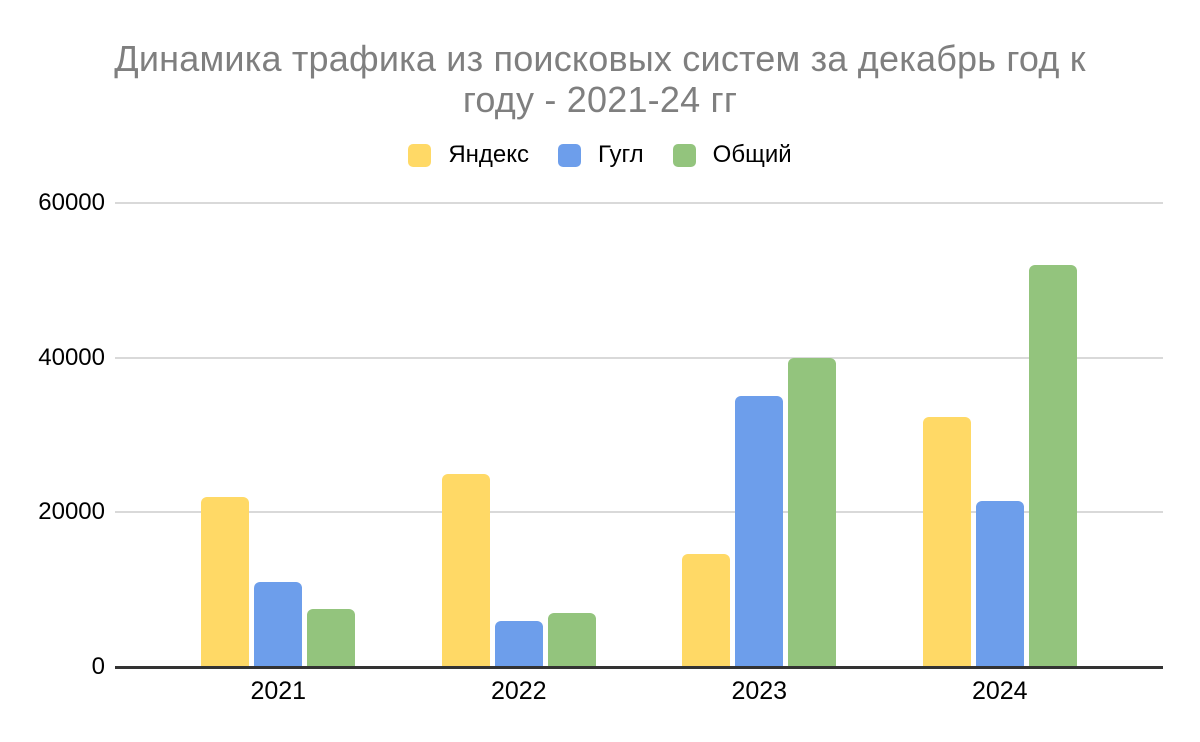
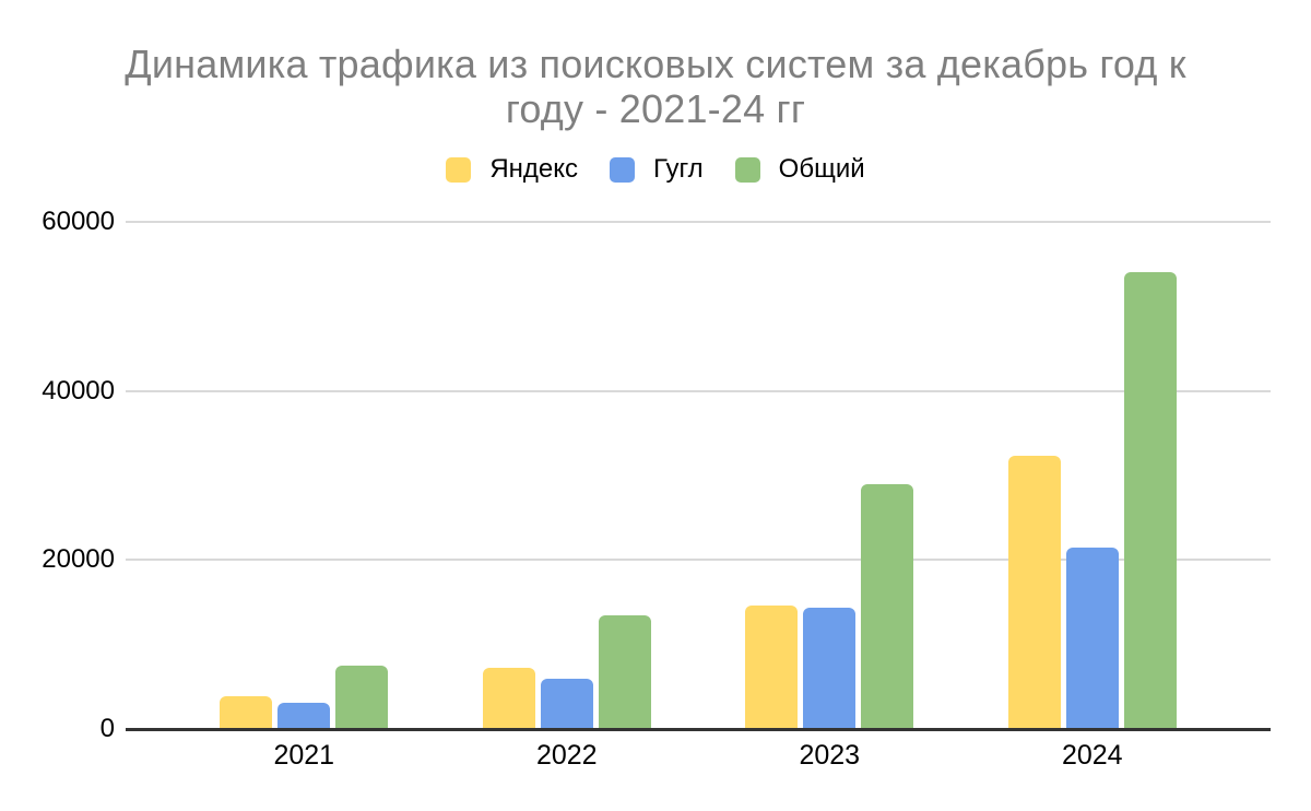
Яндекс/2021: 22000 -> 4000
Гугл/2021: 11000 -> 3000
Яндекс/2022: 25000 -> 7000
Общий/2022: 7000 -> 13000
Гугл/2023: 35000 -> 14000
Общий/2023: 40000 -> 29000
Общий/2024: 52000 -> 54000
